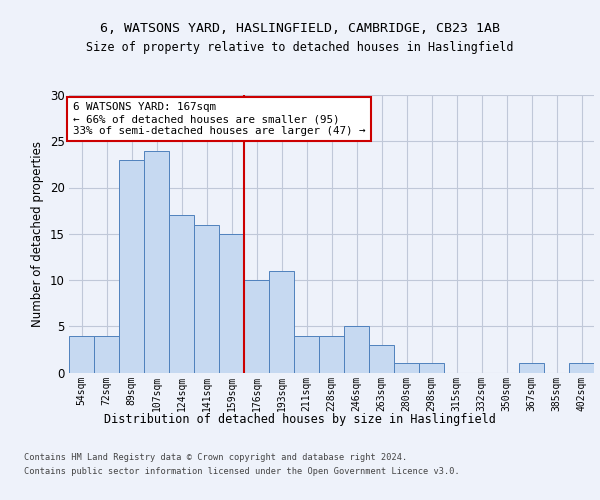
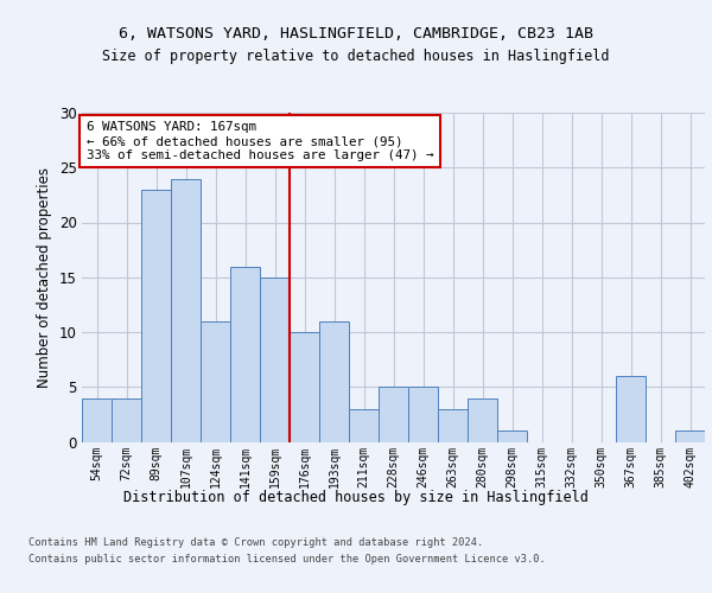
124sqm: 17 -> 11
211sqm: 4 -> 3
228sqm: 4 -> 5
280sqm: 1 -> 4
367sqm: 1 -> 6
